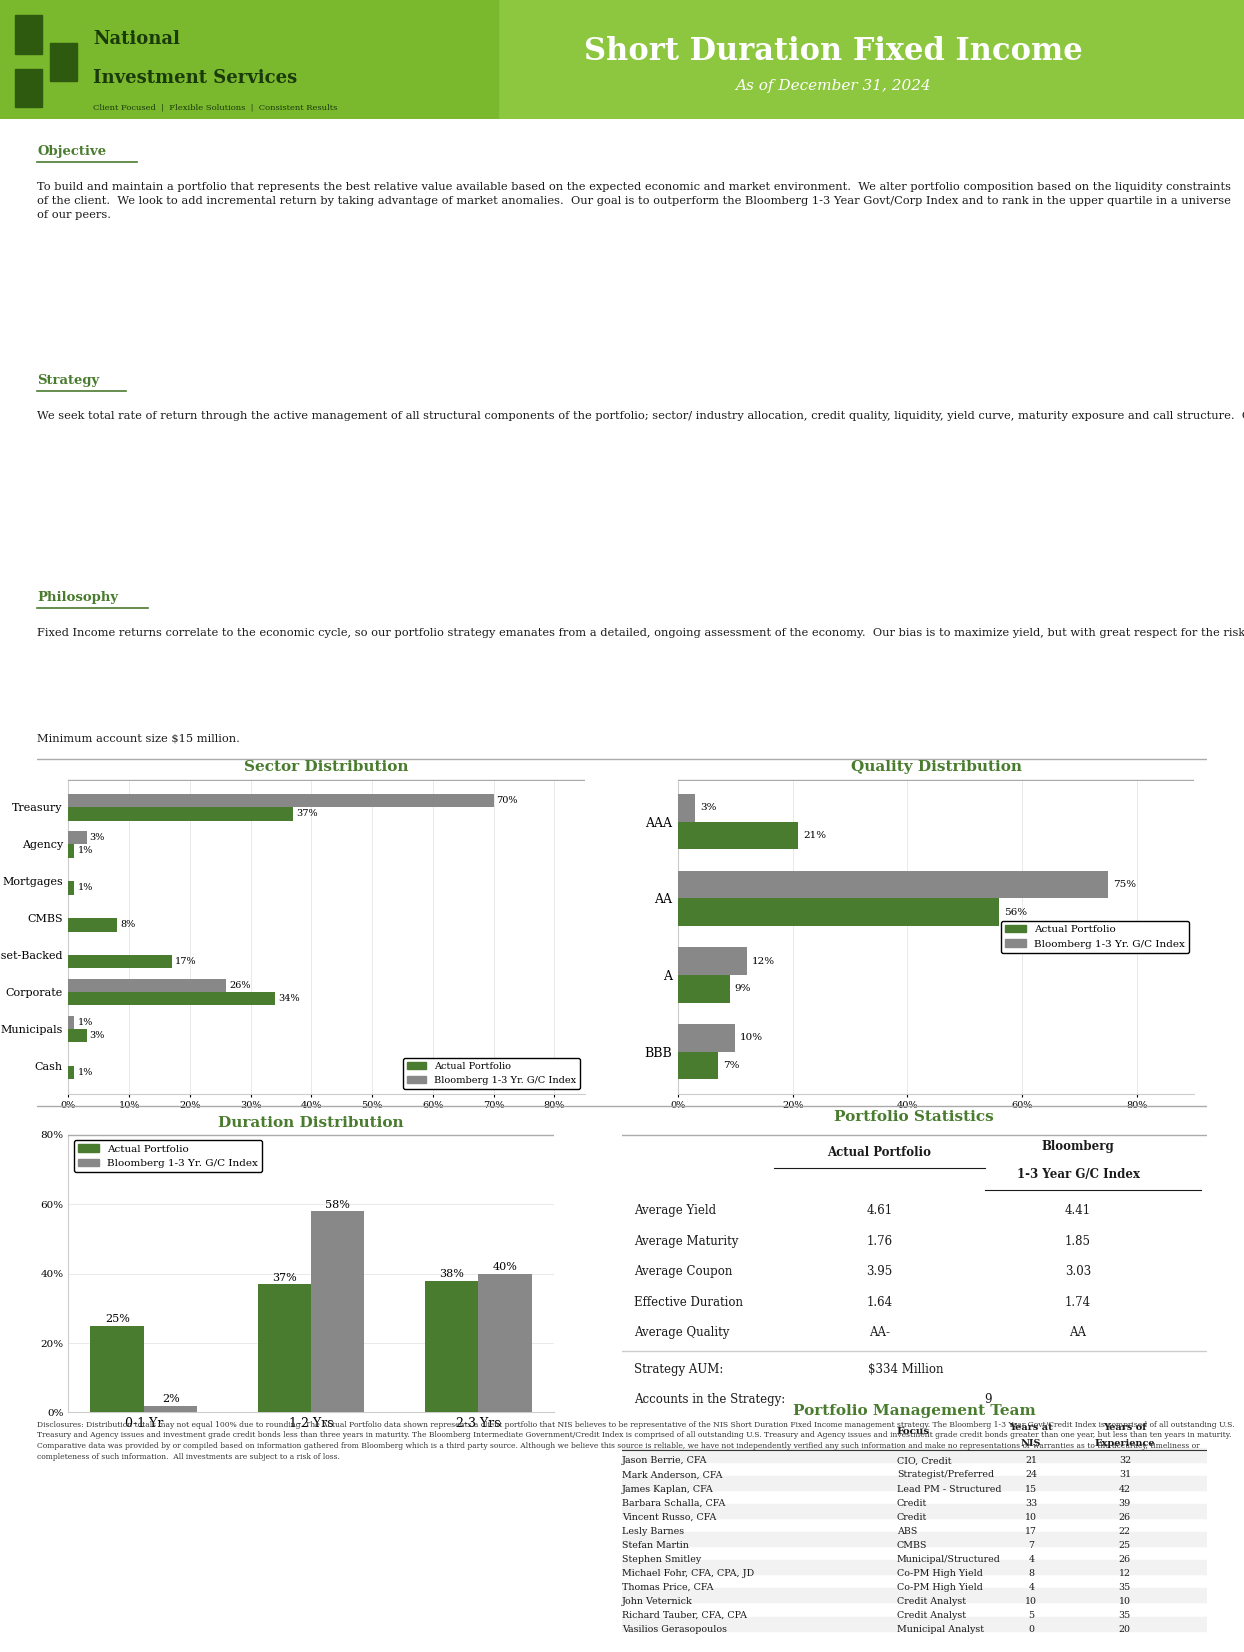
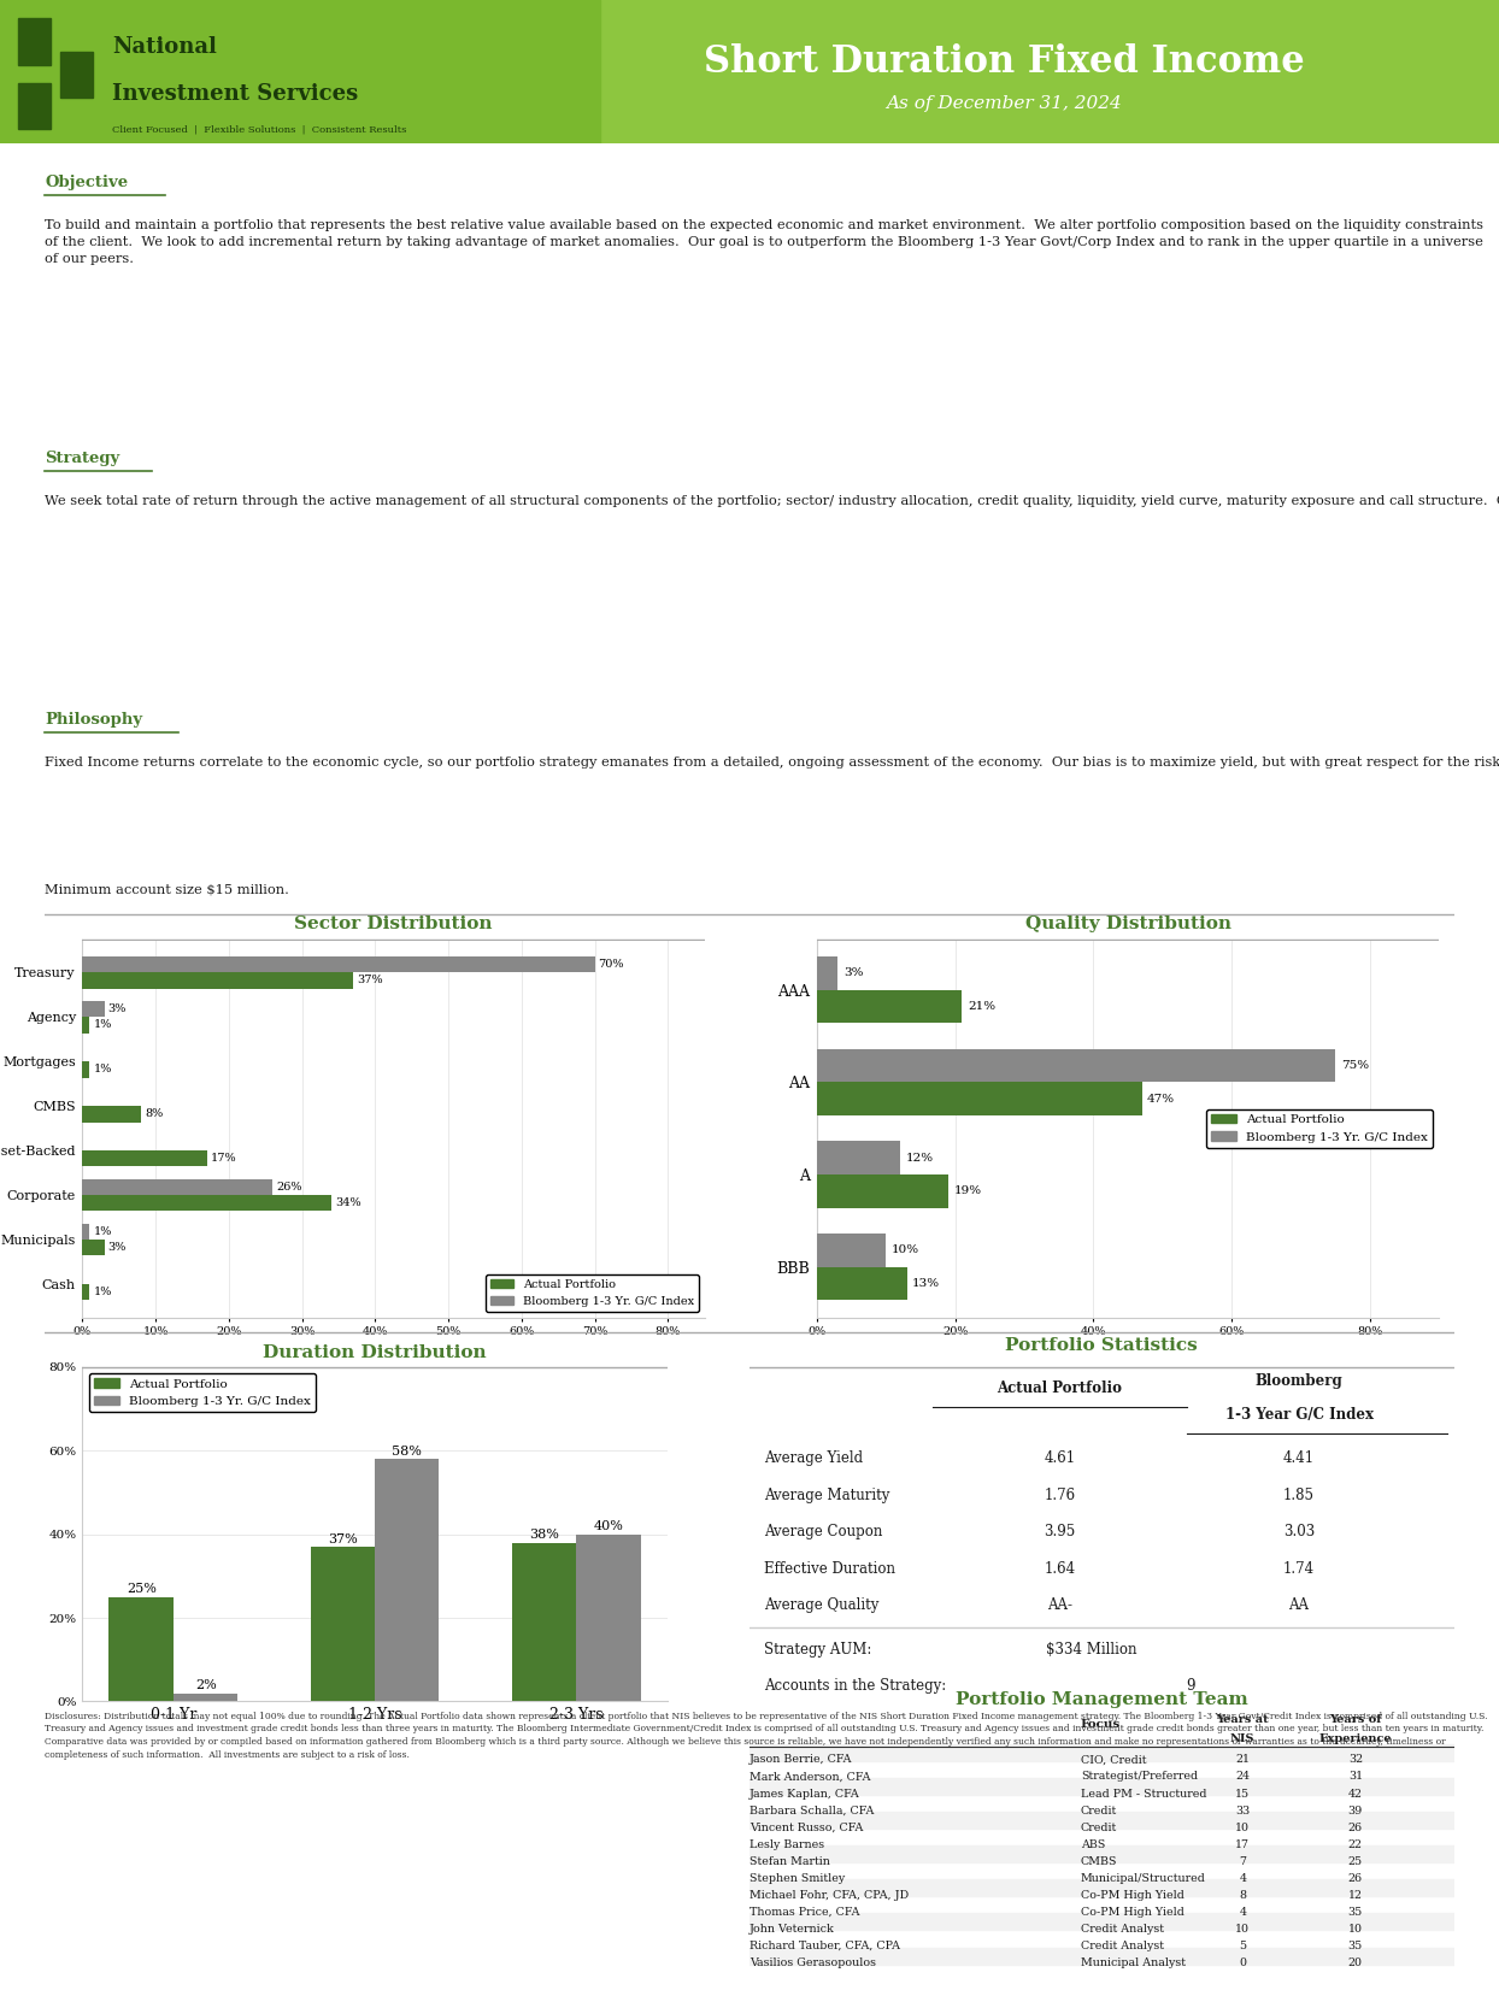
Quality Distribution/Actual Portfolio/AA: 56% -> 47%
Quality Distribution/Actual Portfolio/A: 9% -> 19%
Quality Distribution/Actual Portfolio/BBB: 7% -> 13%
